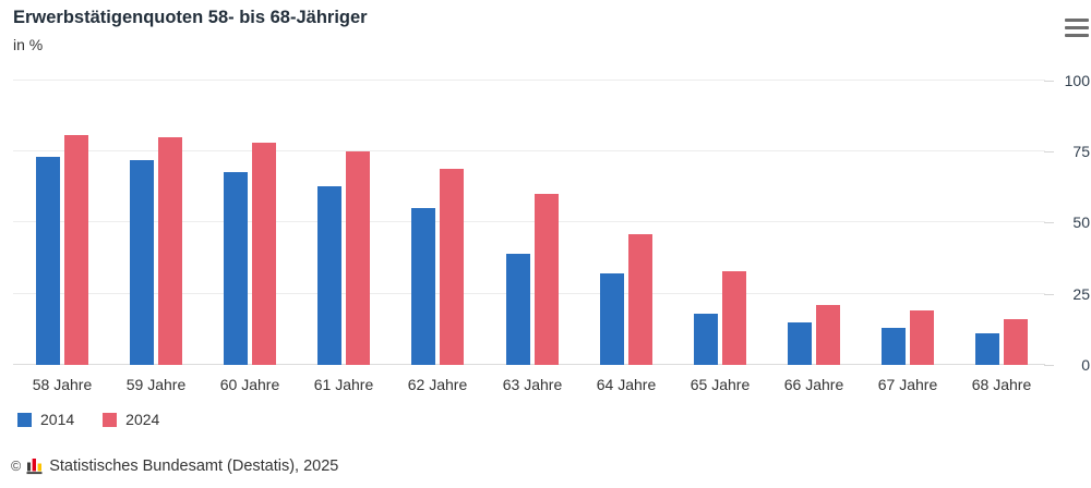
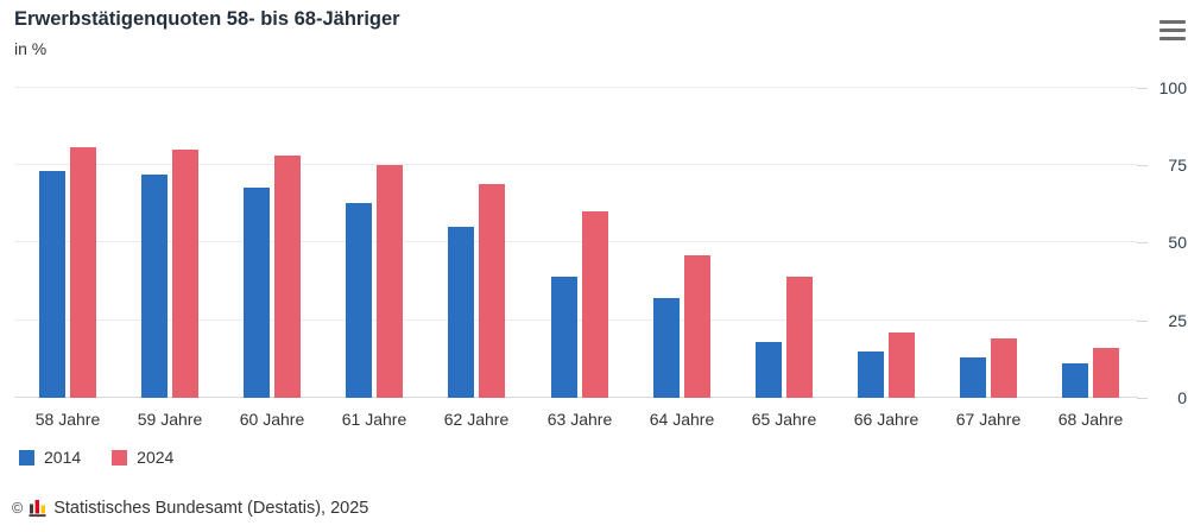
2024/65 Jahre: 33 -> 39
